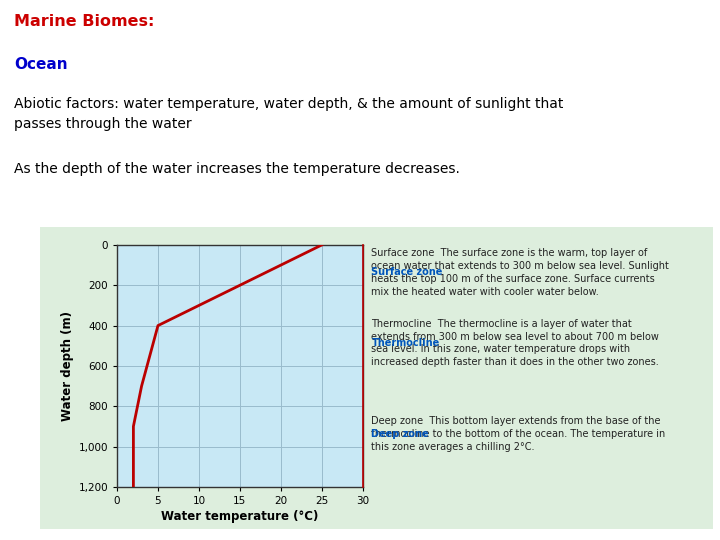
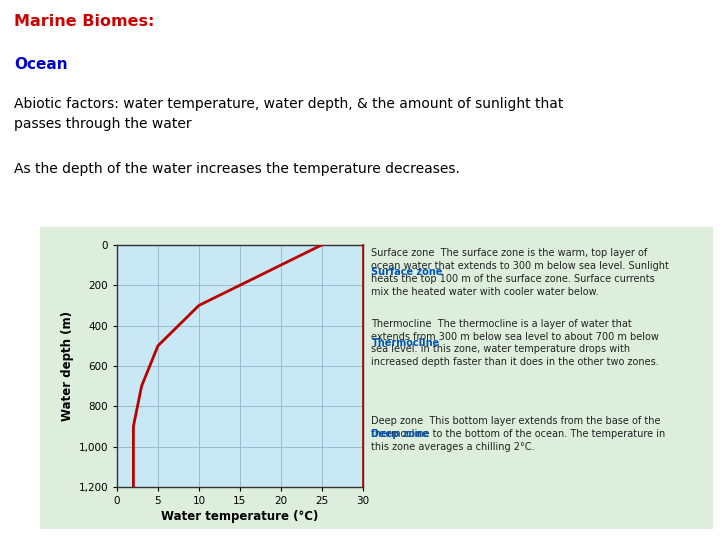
5: 400 -> 500
